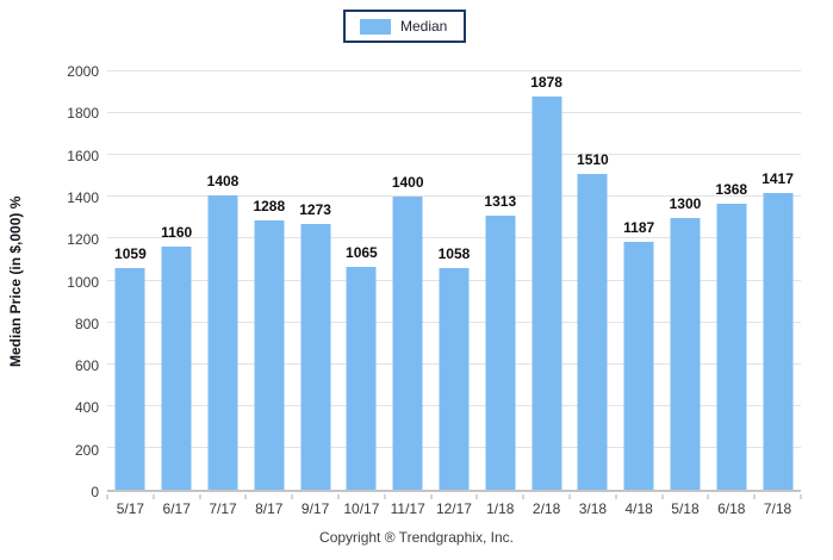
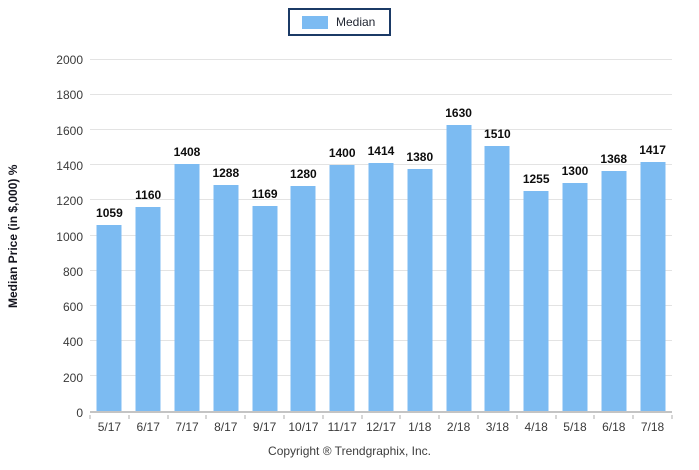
9/17: 1273 -> 1169
10/17: 1065 -> 1280
12/17: 1058 -> 1414
1/18: 1313 -> 1380
2/18: 1878 -> 1630
4/18: 1187 -> 1255
